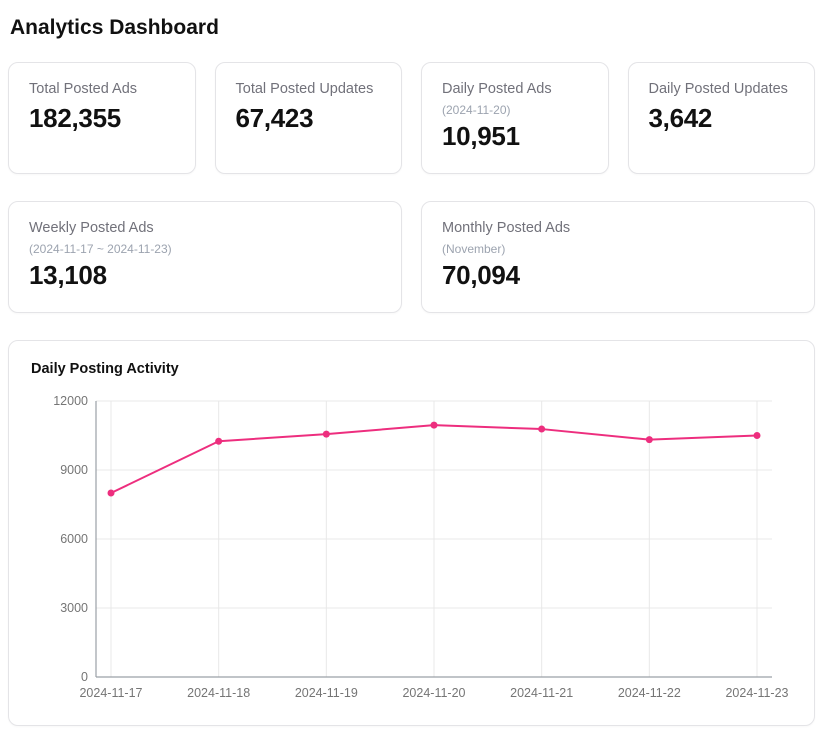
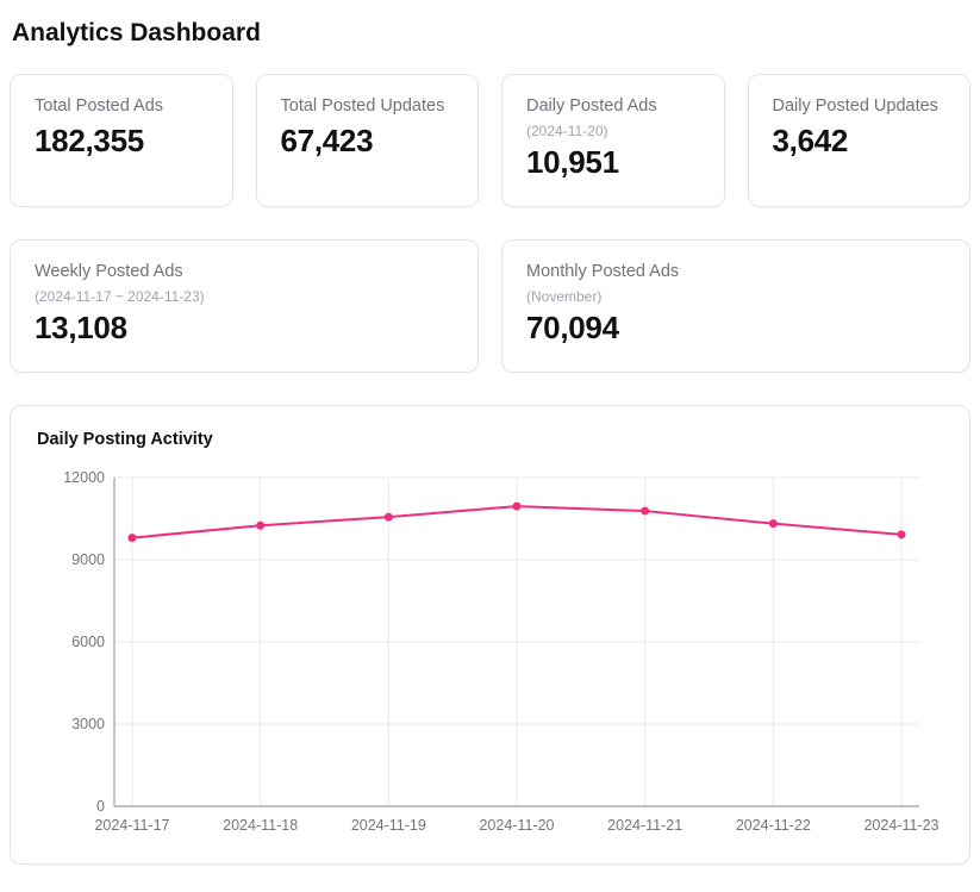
2024-11-17: 8000 -> 9800
2024-11-23: 10500 -> 9900
